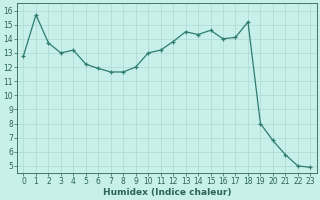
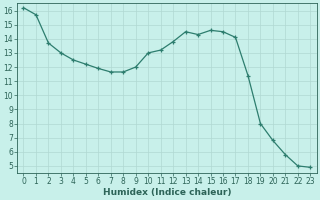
0: 12.8 -> 16.2
4: 13.2 -> 12.5
16: 14.0 -> 14.5
18: 15.2 -> 11.4
